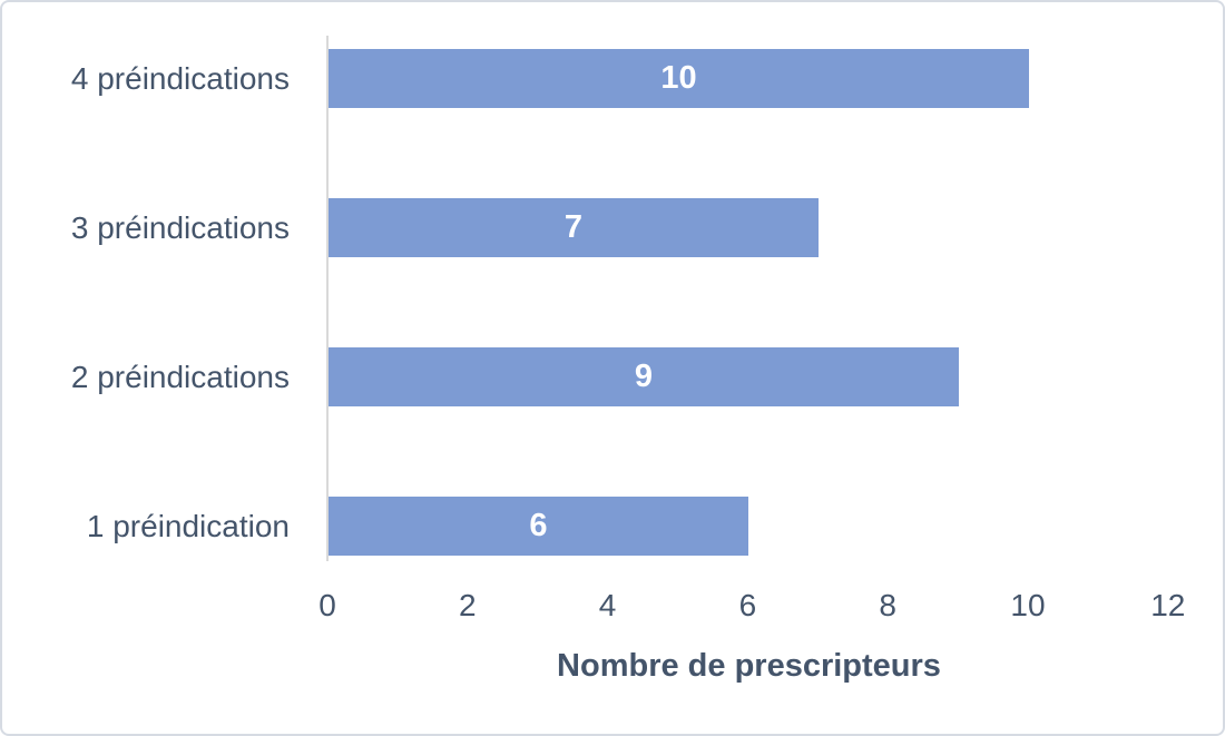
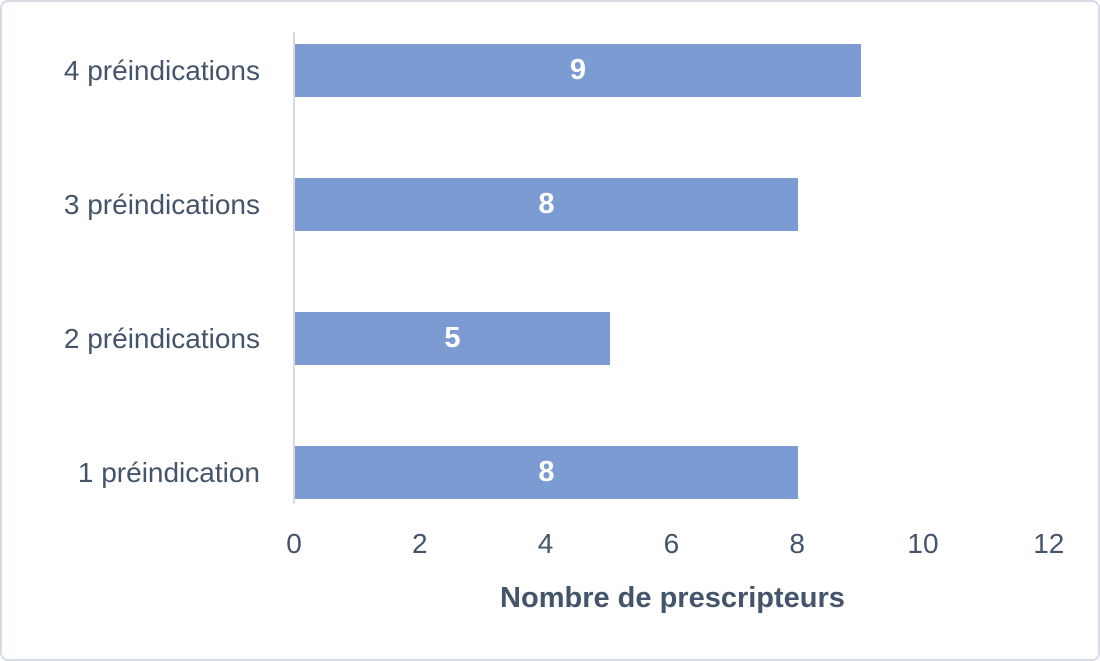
4 préindications: 10 -> 9
3 préindications: 7 -> 8
2 préindications: 9 -> 5
1 préindication: 6 -> 8
